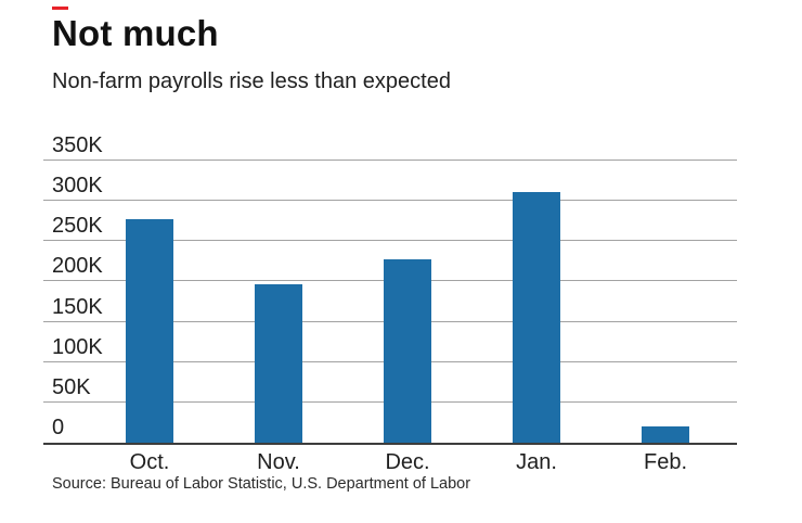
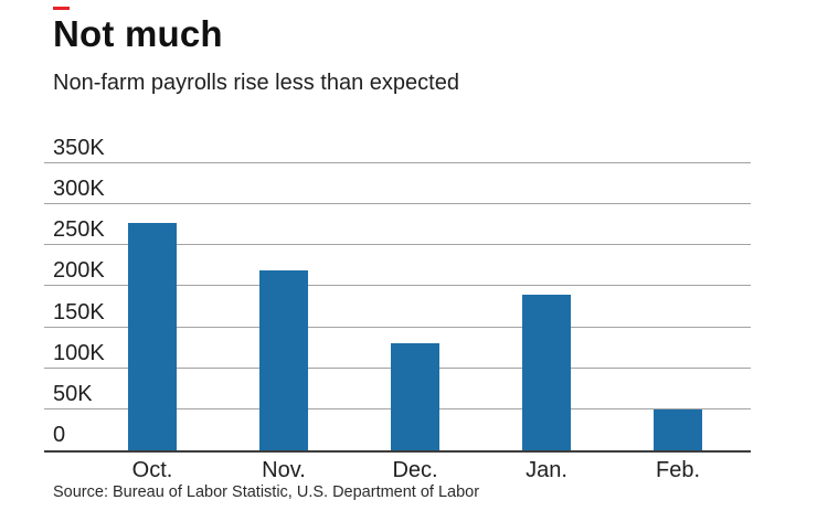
Nov.: 200K -> 220K
Dec.: 230K -> 130K
Jan.: 310K -> 190K
Feb.: 20K -> 50K
